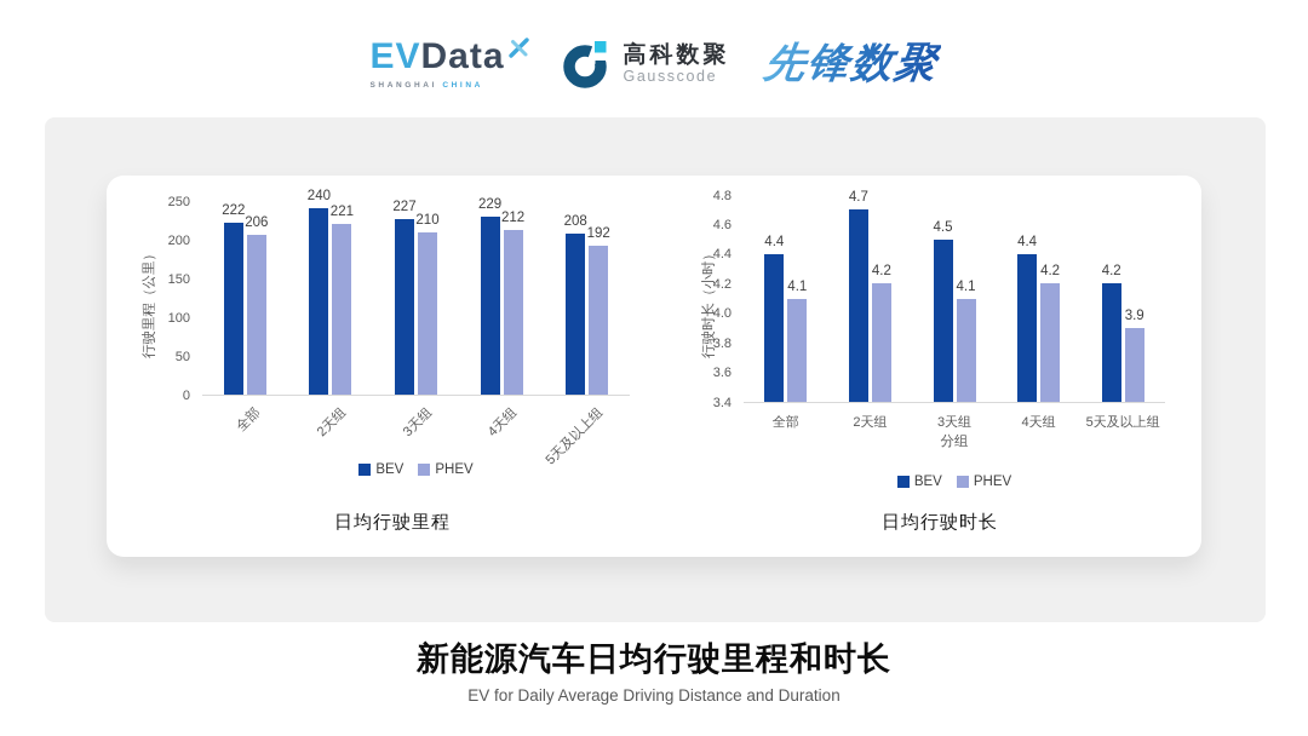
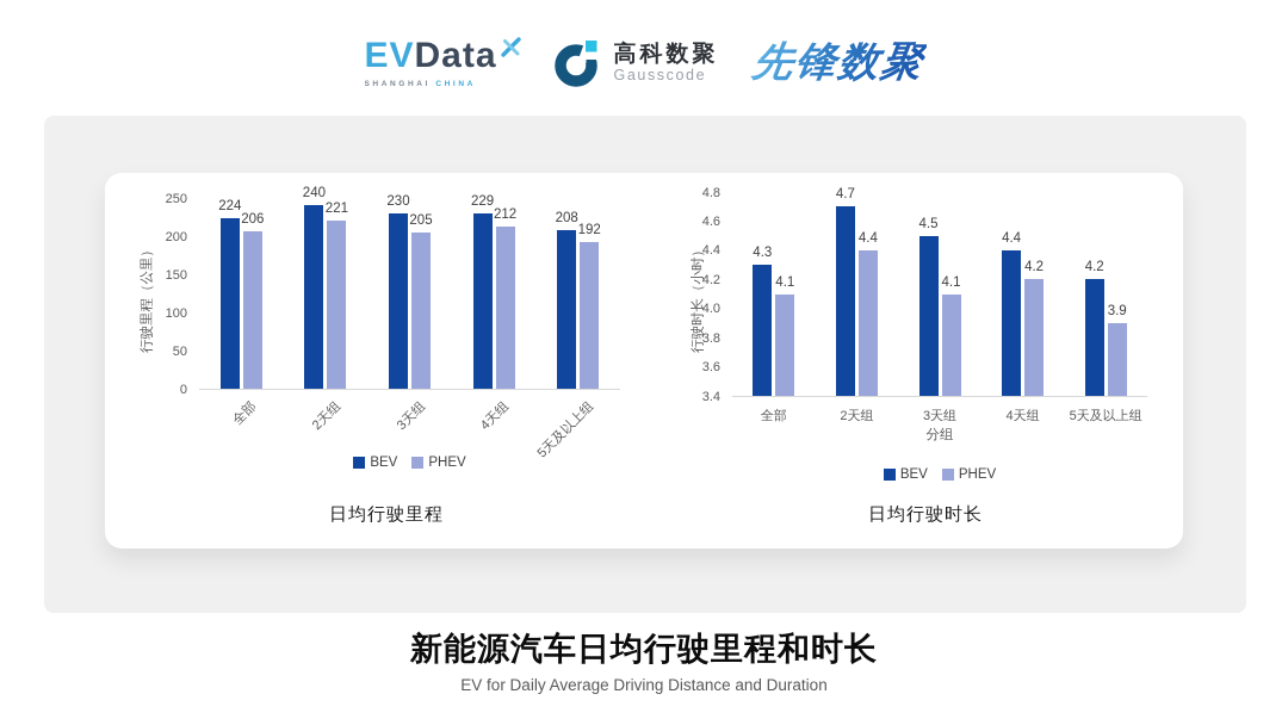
日均行驶里程/BEV/全部: 222 -> 224
日均行驶里程/BEV/3天组: 227 -> 230
日均行驶里程/PHEV/3天组: 210 -> 205
日均行驶时长/BEV/全部: 4.4 -> 4.3
日均行驶时长/PHEV/2天组: 4.2 -> 4.4
